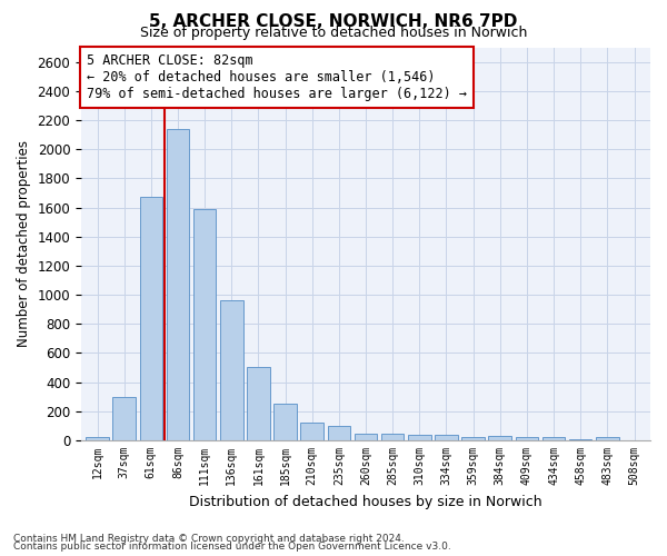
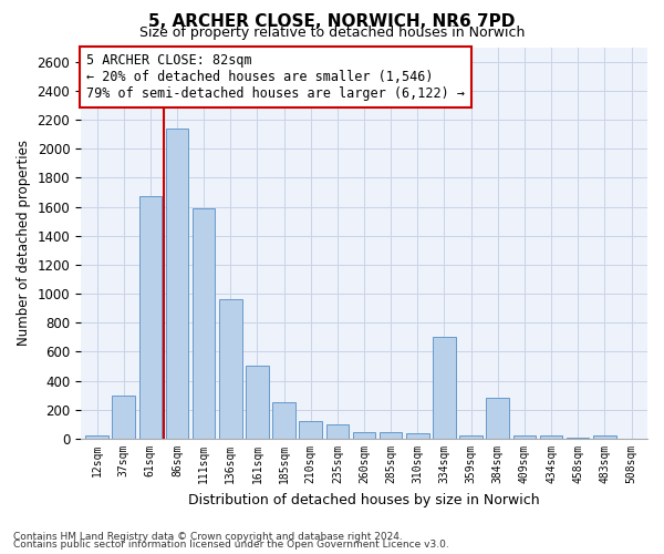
334sqm: 40 -> 700
384sqm: 30 -> 280
